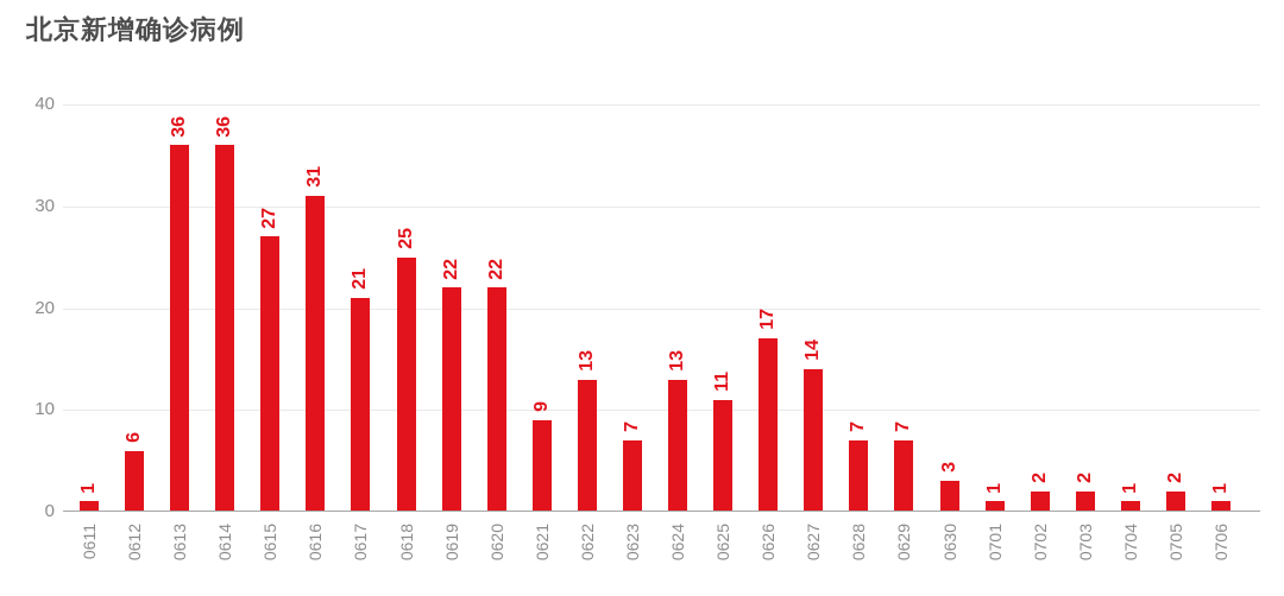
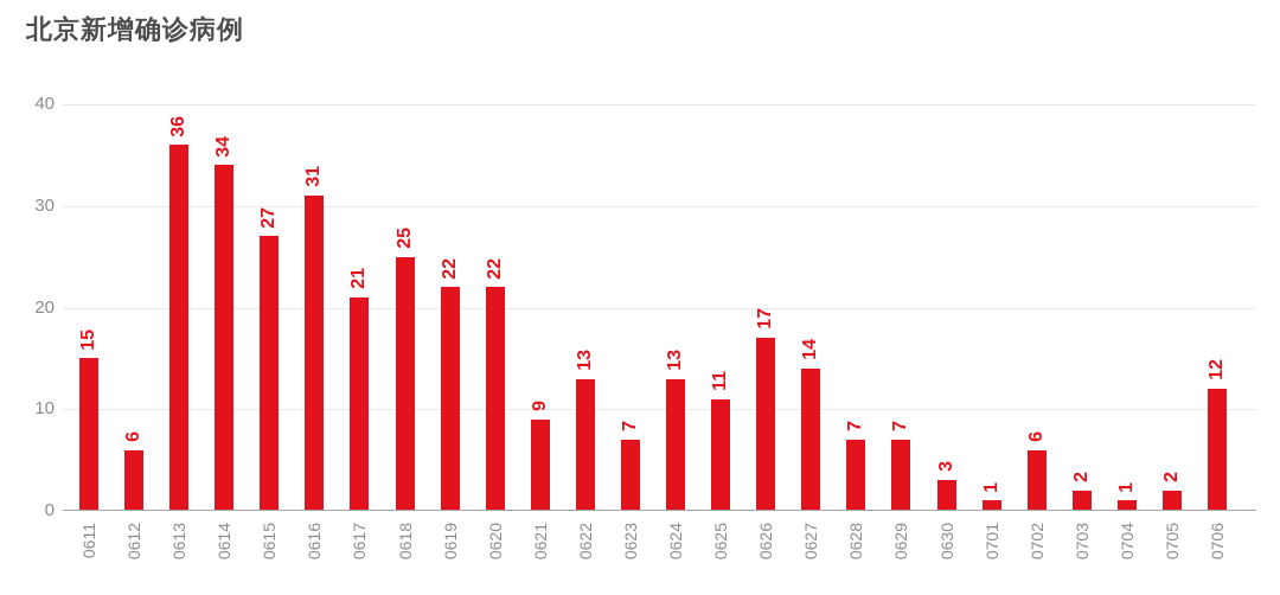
0611: 1 -> 15
0614: 36 -> 34
0702: 2 -> 6
0706: 1 -> 12
